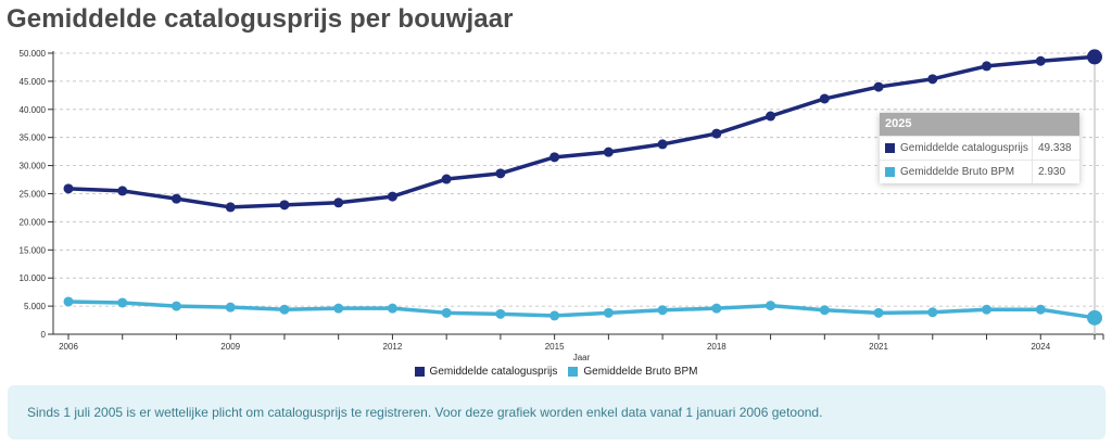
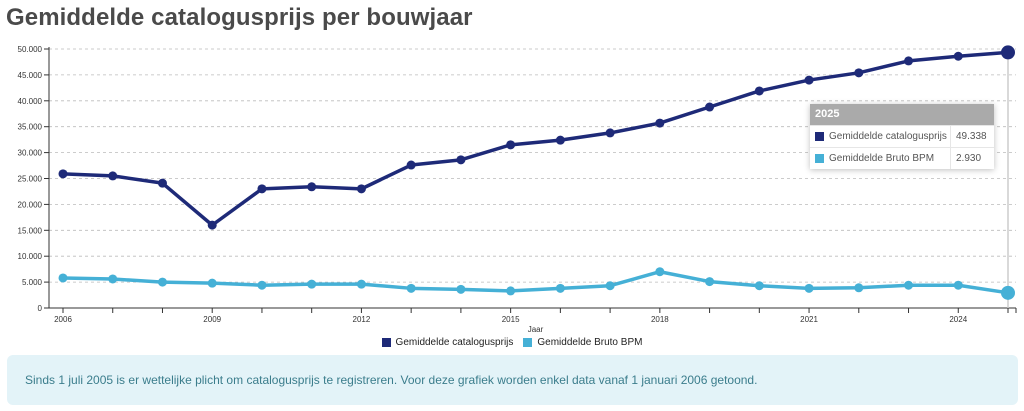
Gemiddelde catalogusprijs/2009: 23000 -> 16000
Gemiddelde catalogusprijs/2012: 24000 -> 23000
Gemiddelde Bruto BPM/2018: 5000 -> 7000
